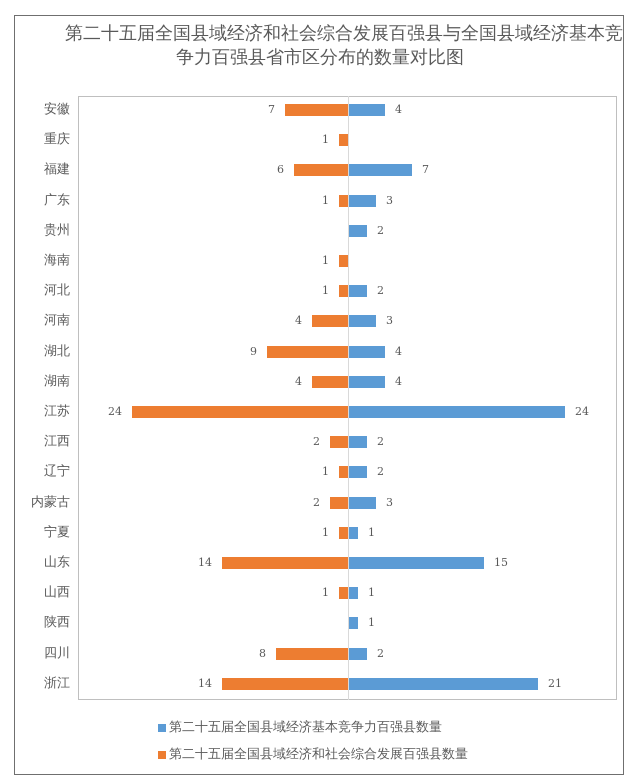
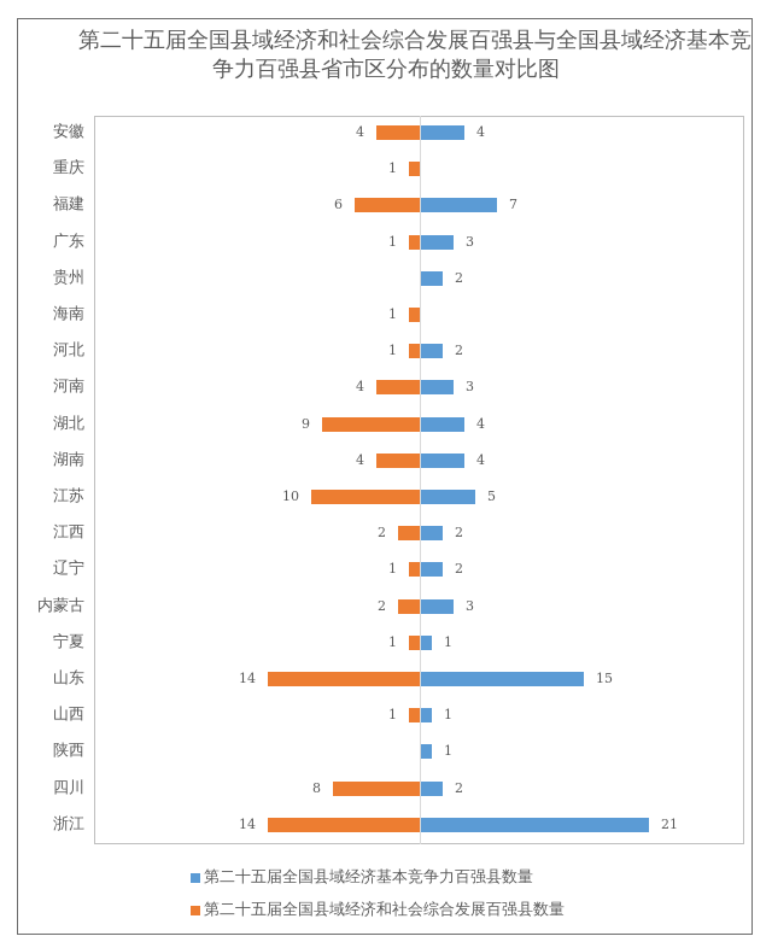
第二十五届全国县域经济和社会综合发展百强县数量/安徽: 7 -> 4
第二十五届全国县域经济基本竞争力百强县数量/江苏: 24 -> 5
第二十五届全国县域经济和社会综合发展百强县数量/江苏: 24 -> 10
